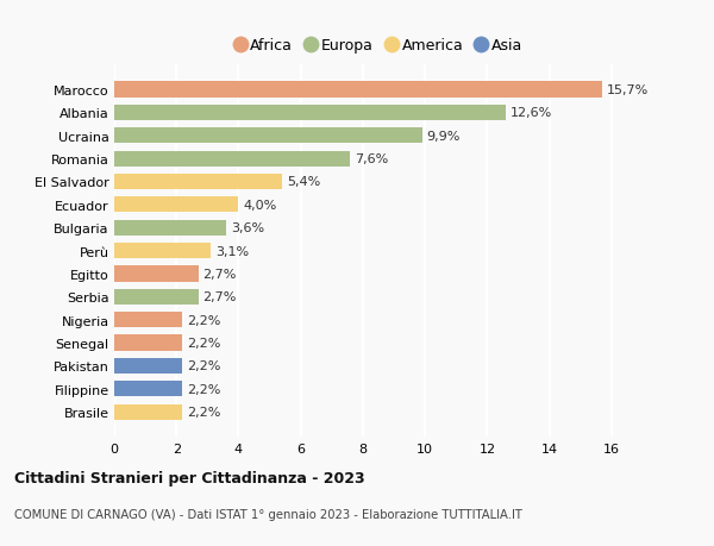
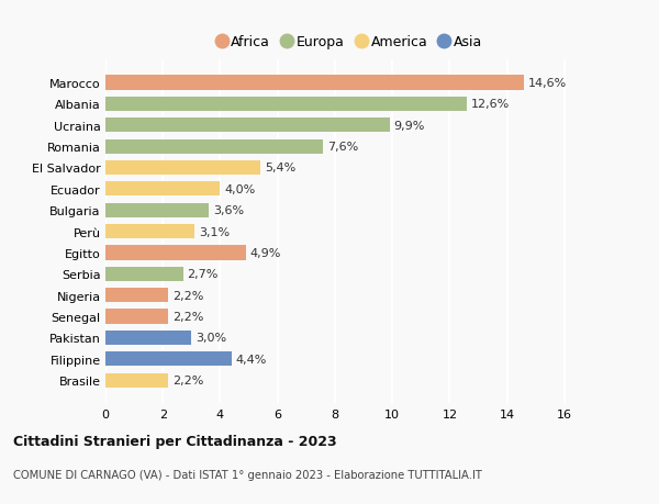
Marocco: 15,7% -> 14,6%
Egitto: 2,7% -> 4,9%
Pakistan: 2,2% -> 3,0%
Filippine: 2,2% -> 4,4%
